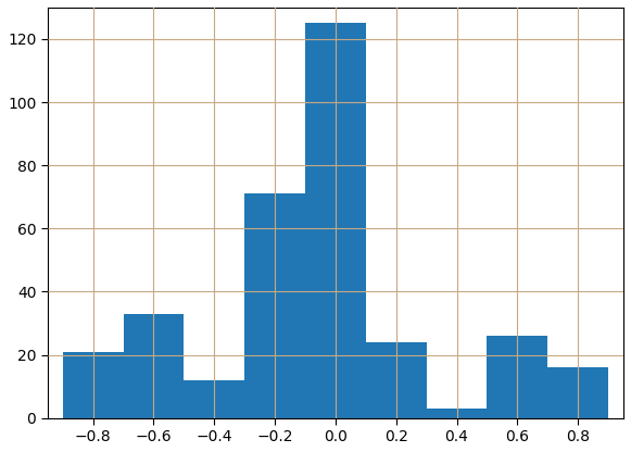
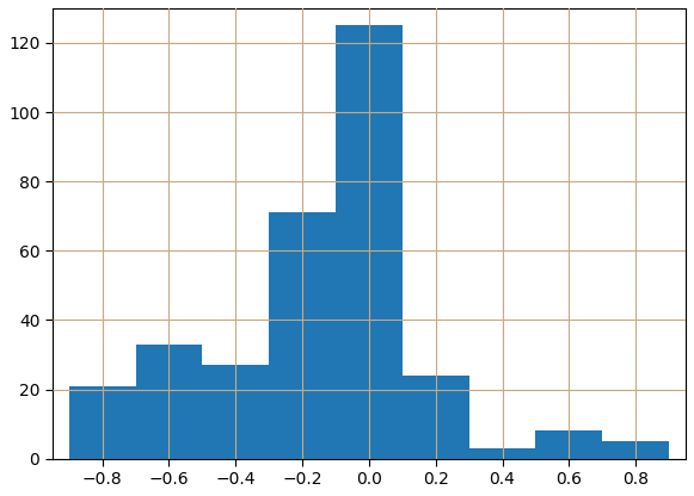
−0.4: 12 -> 27
0.6: 26 -> 8
0.8: 16 -> 5
